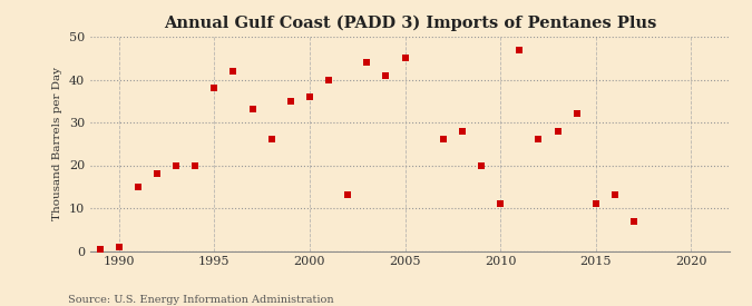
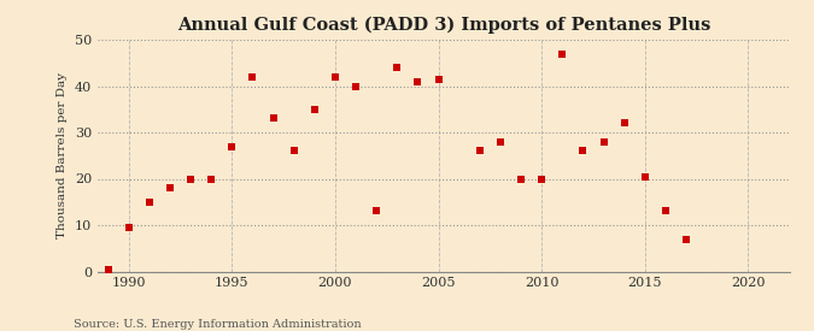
1990: 1.0 -> 9.5
1995: 38.0 -> 27.0
2000: 36.0 -> 42.0
2005: 45.0 -> 41.5
2010: 11.0 -> 20.0
2015: 11.0 -> 20.5
